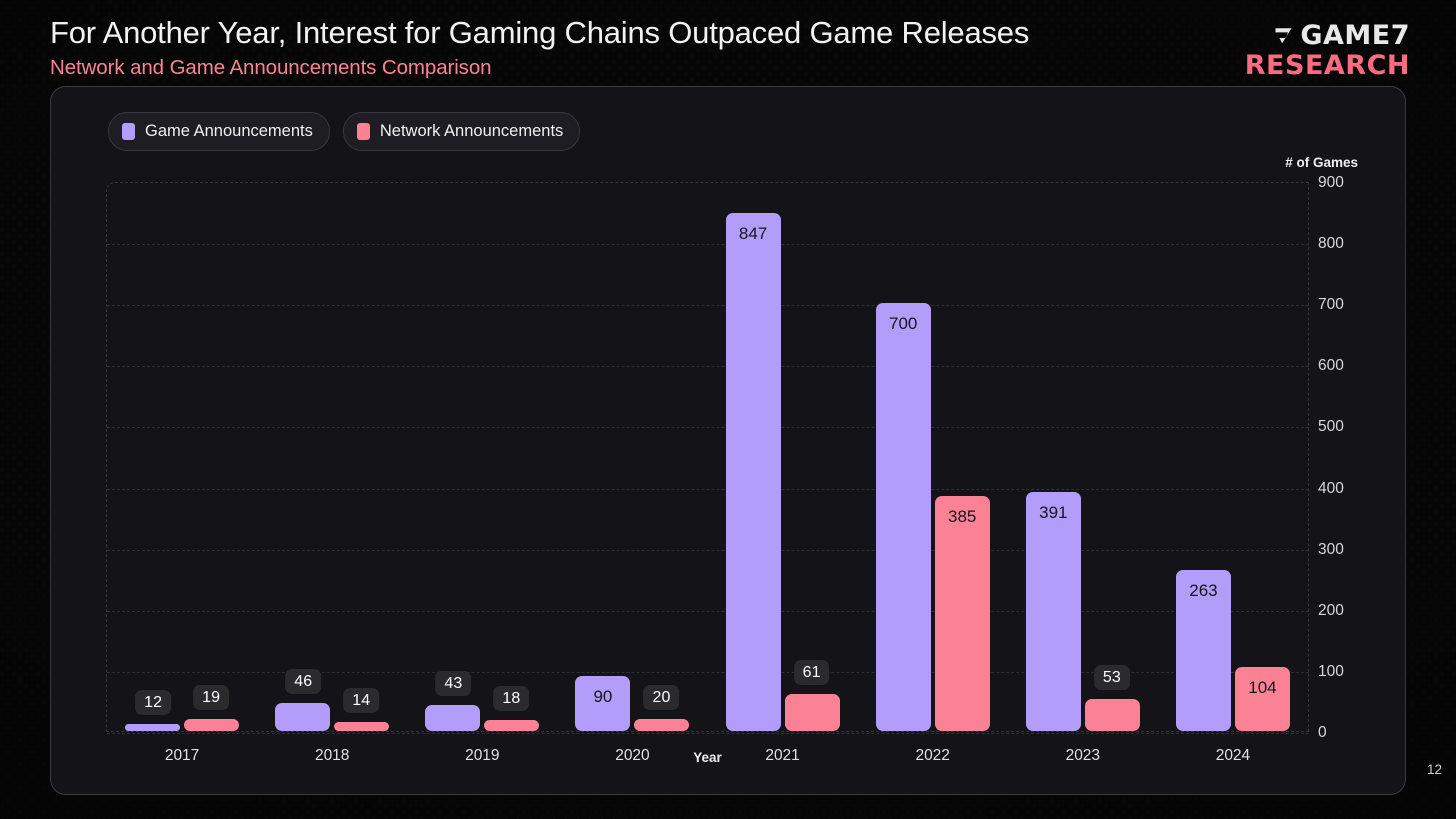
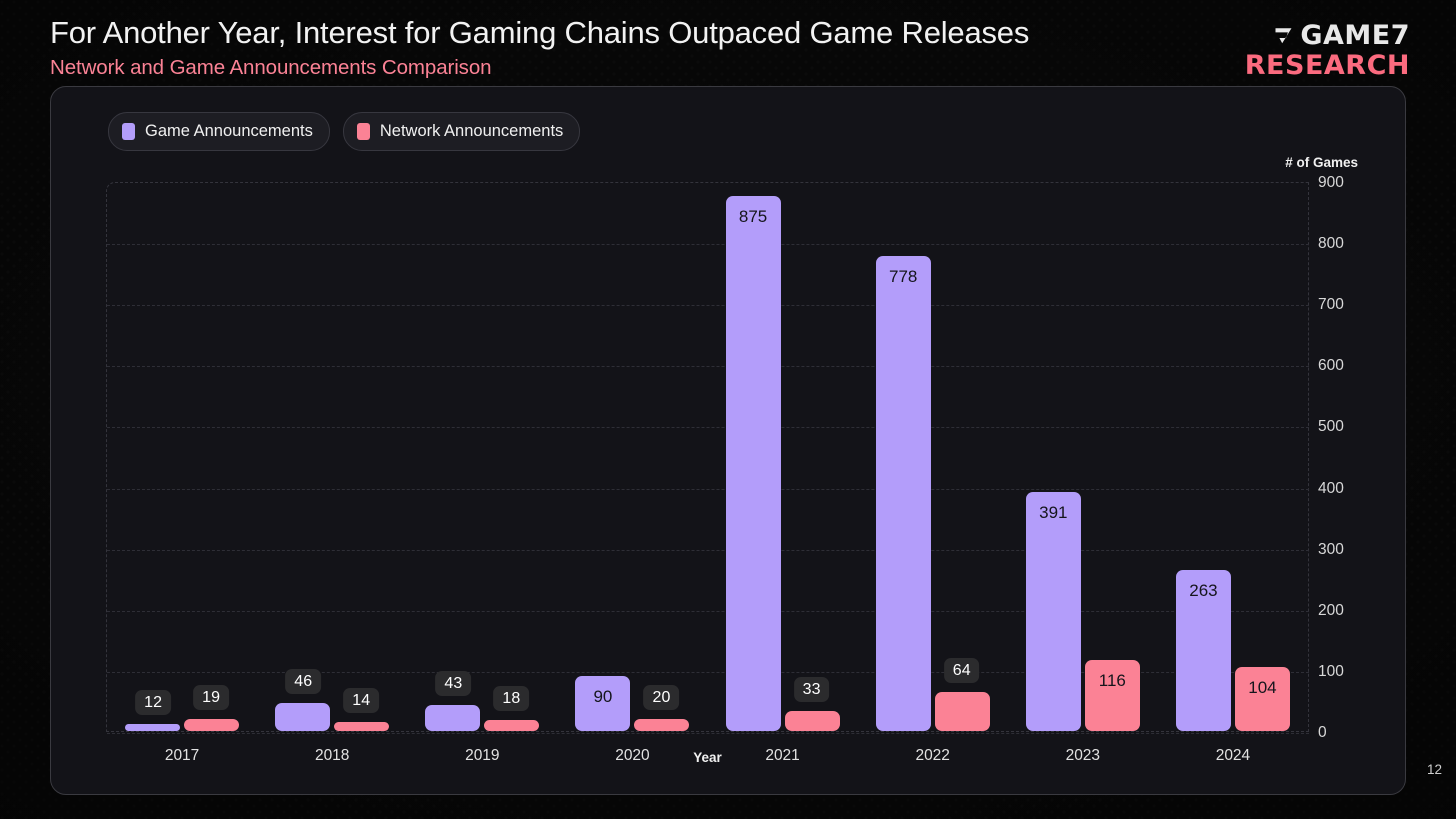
Game Announcements/2021: 847 -> 875
Network Announcements/2021: 61 -> 33
Game Announcements/2022: 700 -> 778
Network Announcements/2022: 385 -> 64
Network Announcements/2023: 53 -> 116
